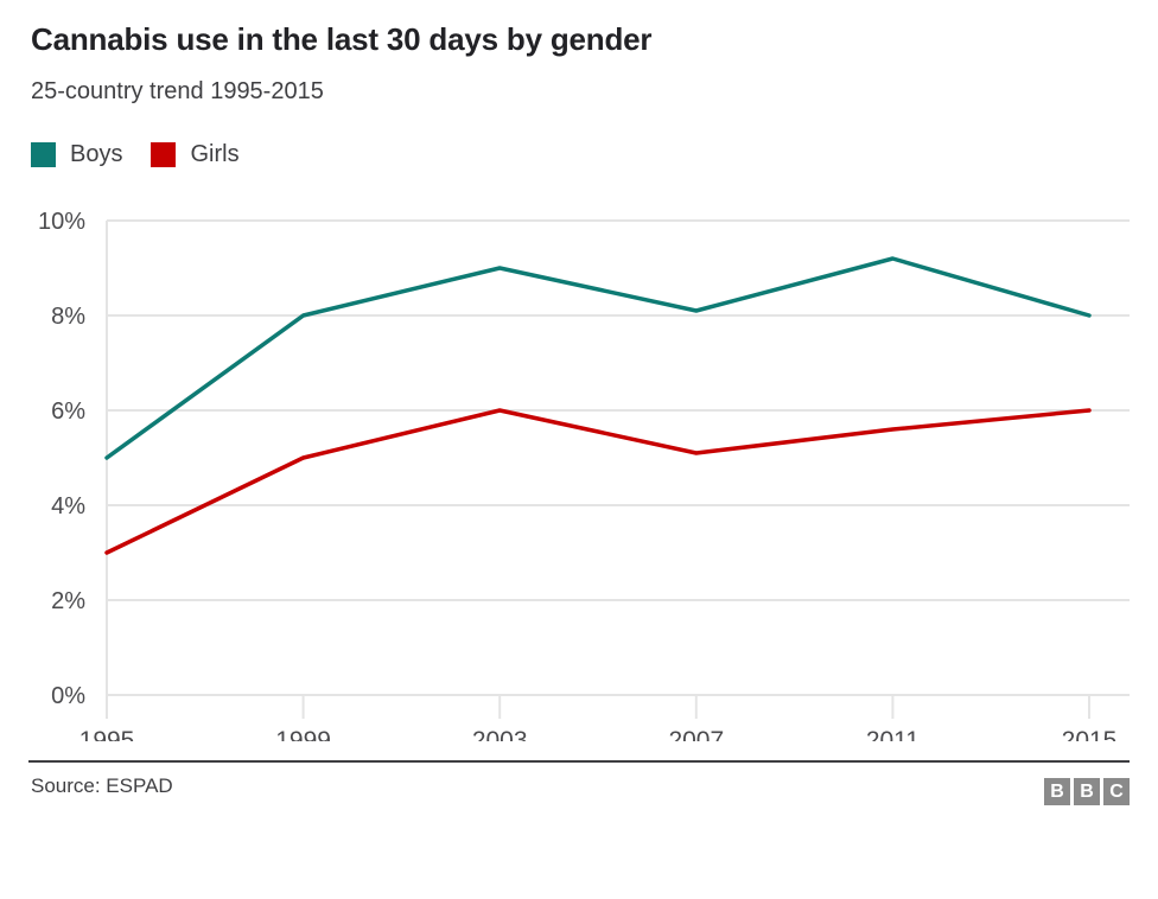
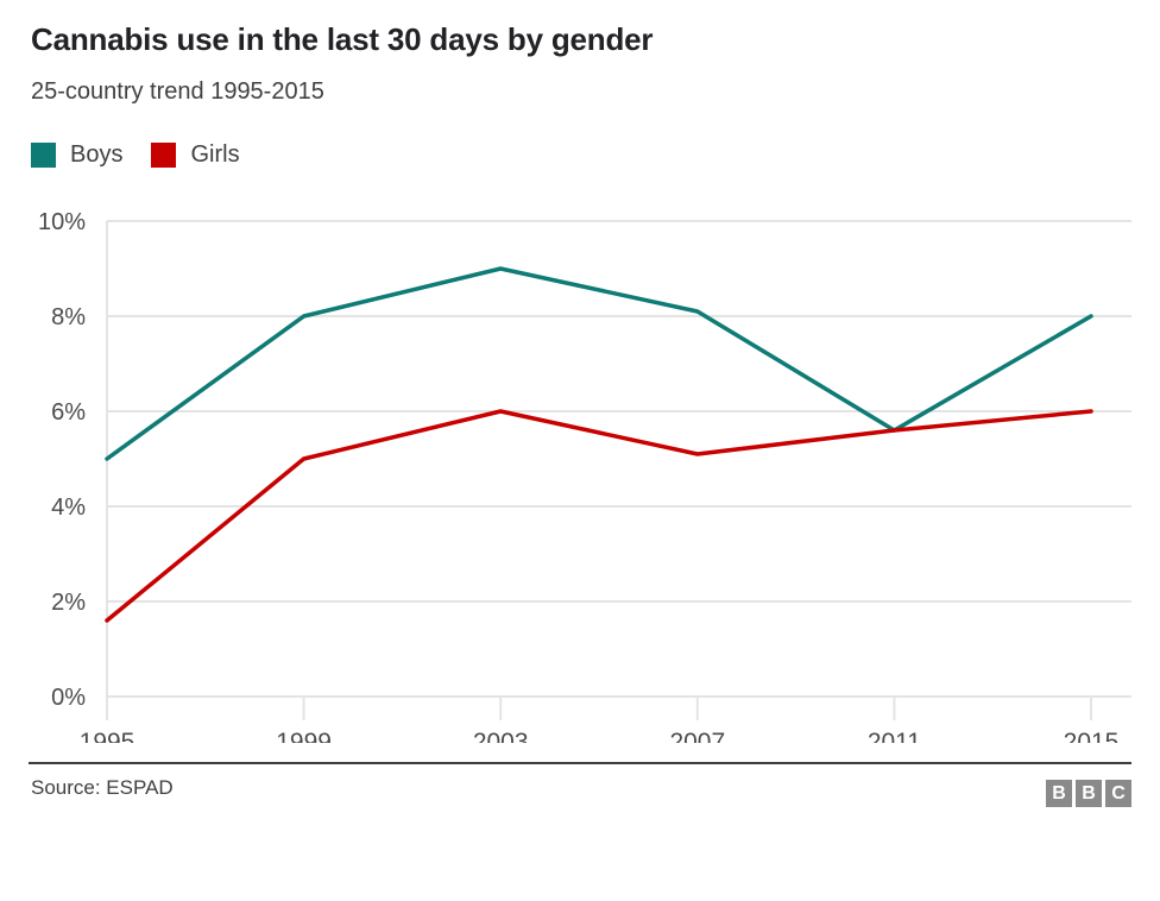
Girls/1995: 3.0% -> 1.6%
Boys/2011: 9.2% -> 5.6%
